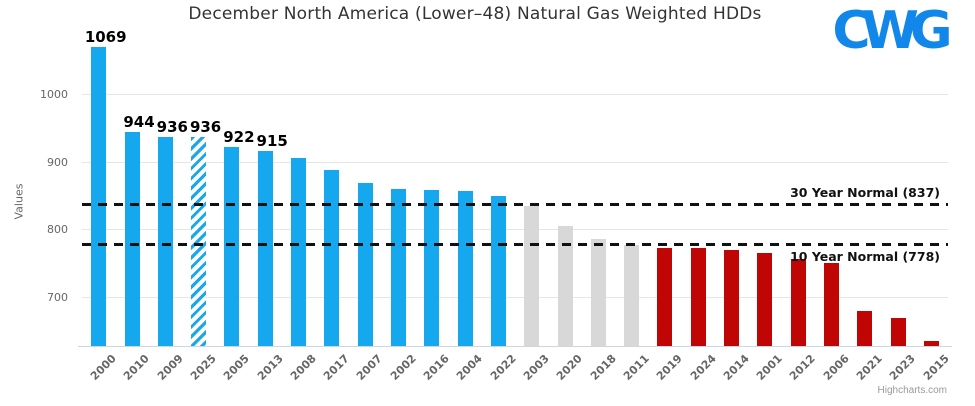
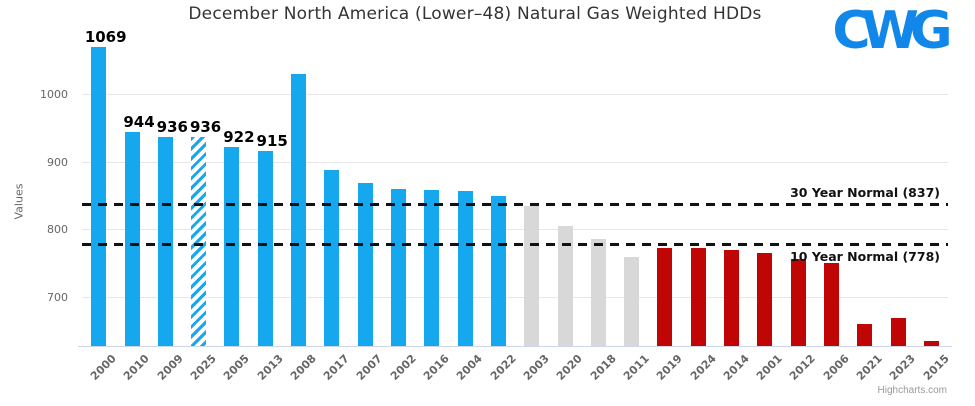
2008: 900 -> 1030
2011: 780 -> 760
2021: 680 -> 660
